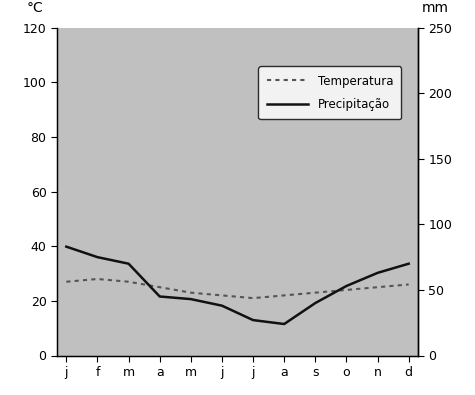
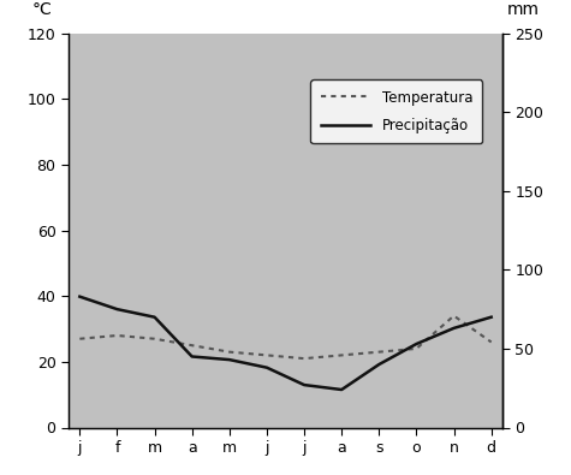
Temperatura/n: 25 -> 34
